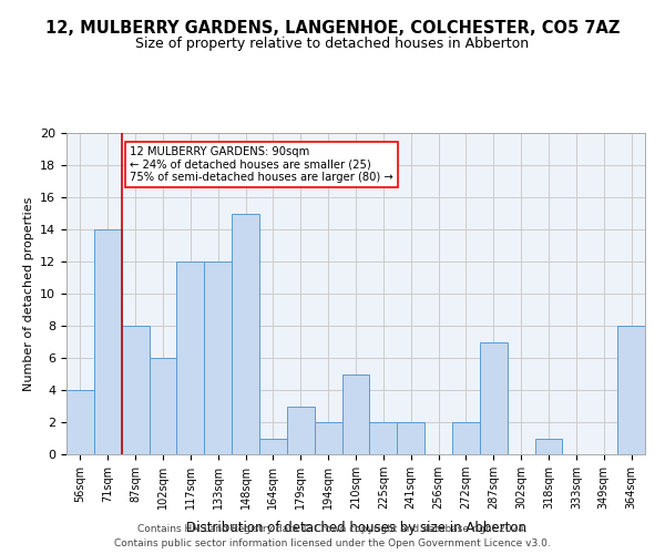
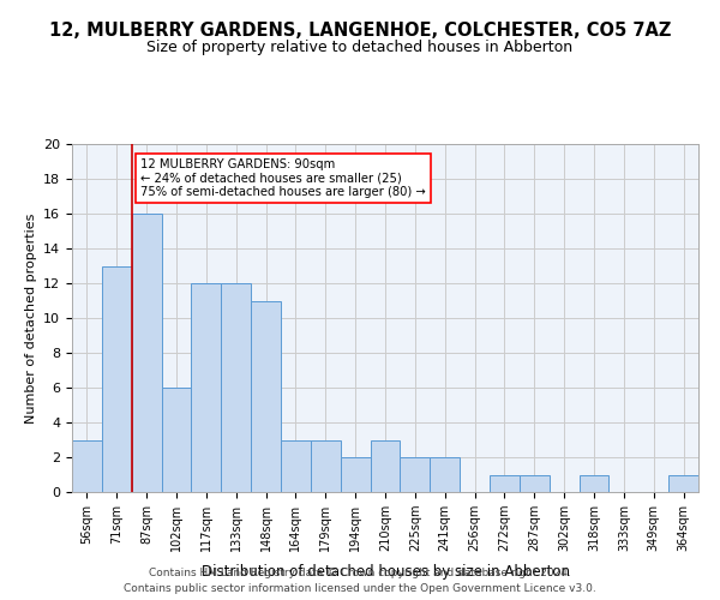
56sqm: 4 -> 3
71sqm: 14 -> 13
87sqm: 8 -> 16
148sqm: 15 -> 11
164sqm: 1 -> 3
210sqm: 5 -> 3
272sqm: 2 -> 1
287sqm: 7 -> 1
364sqm: 8 -> 1
